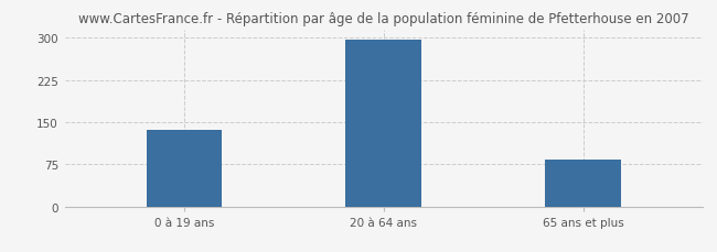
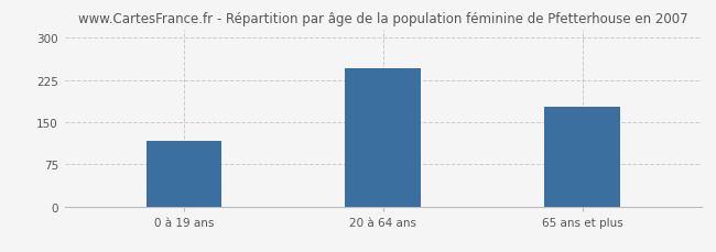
0 à 19 ans: 136 -> 116
20 à 64 ans: 296 -> 246
65 ans et plus: 84 -> 178
